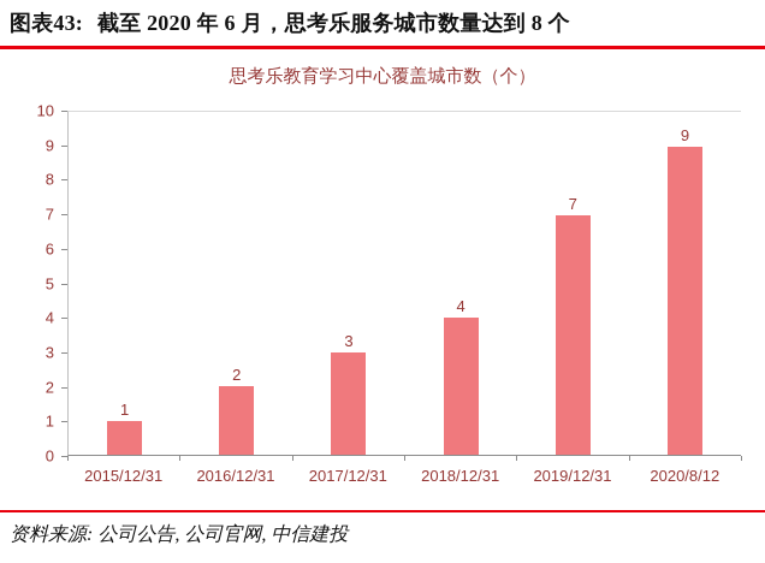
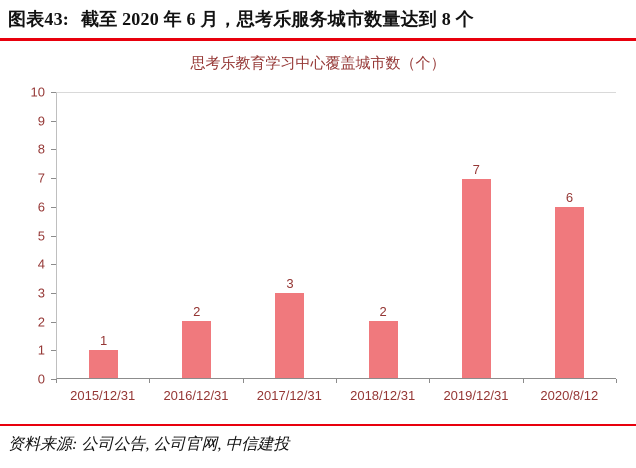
2018/12/31: 4 -> 2
2020/8/12: 9 -> 6
